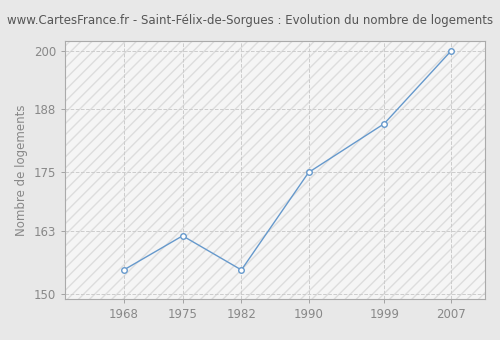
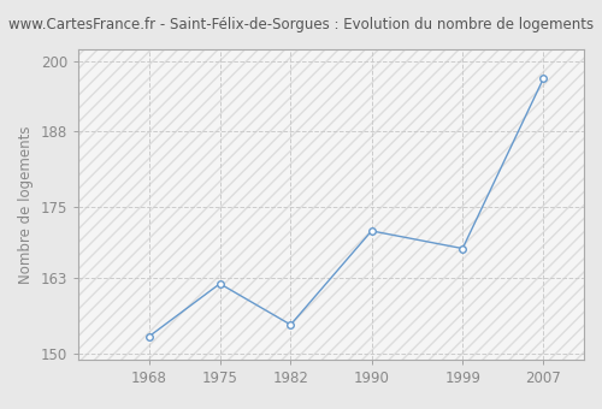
1968: 155 -> 153
1990: 175 -> 171
1999: 185 -> 168
2007: 200 -> 197
